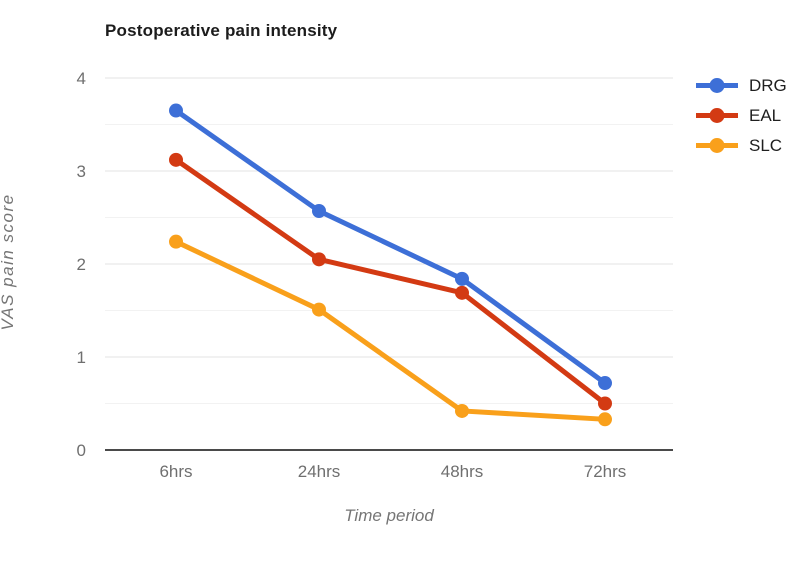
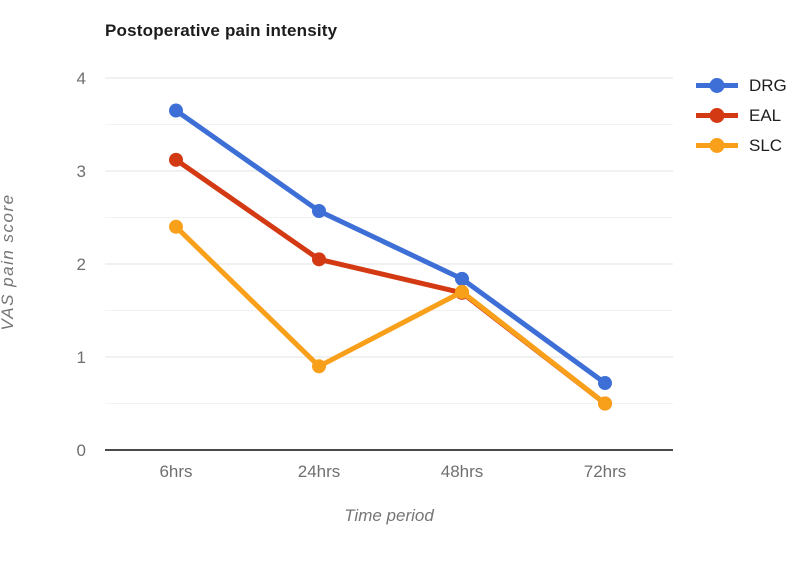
SLC/6hrs: 2.2 -> 2.4
SLC/24hrs: 1.5 -> 0.9
SLC/48hrs: 0.4 -> 1.7
SLC/72hrs: 0.3 -> 0.5
